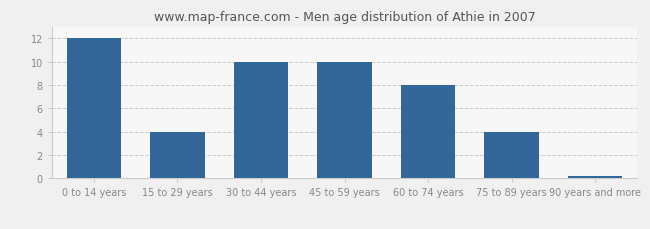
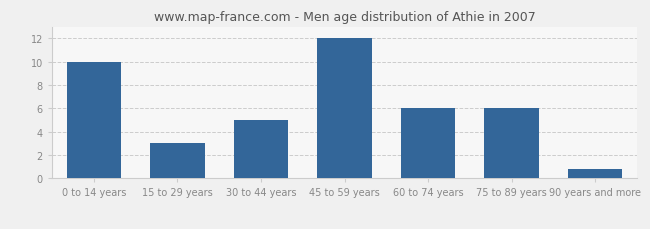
0 to 14 years: 12.0 -> 10.0
15 to 29 years: 4.0 -> 3.0
30 to 44 years: 10.0 -> 5.0
45 to 59 years: 10.0 -> 12.0
60 to 74 years: 8.0 -> 6.0
75 to 89 years: 4.0 -> 6.0
90 years and more: 0.2 -> 0.8
